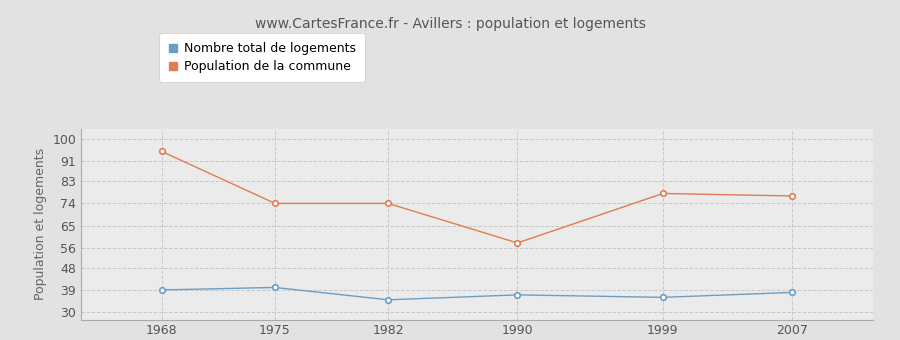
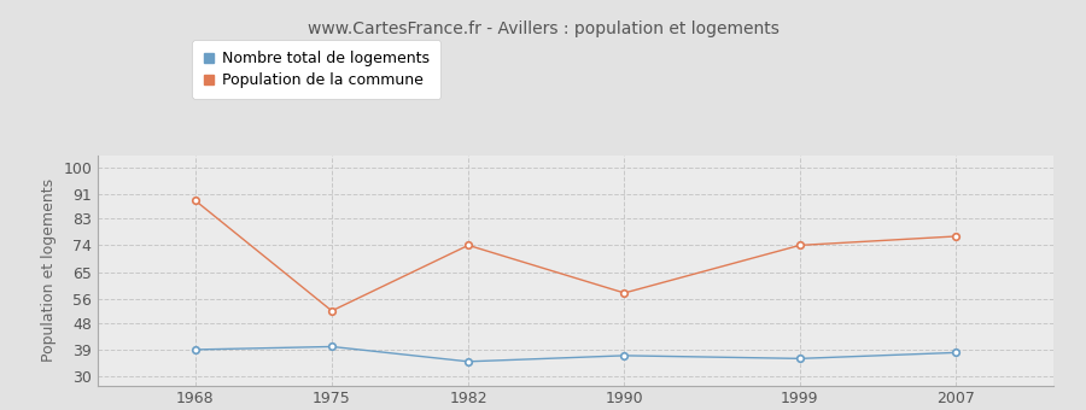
Population de la commune/1968: 95 -> 89
Population de la commune/1975: 74 -> 52
Population de la commune/1999: 78 -> 74
